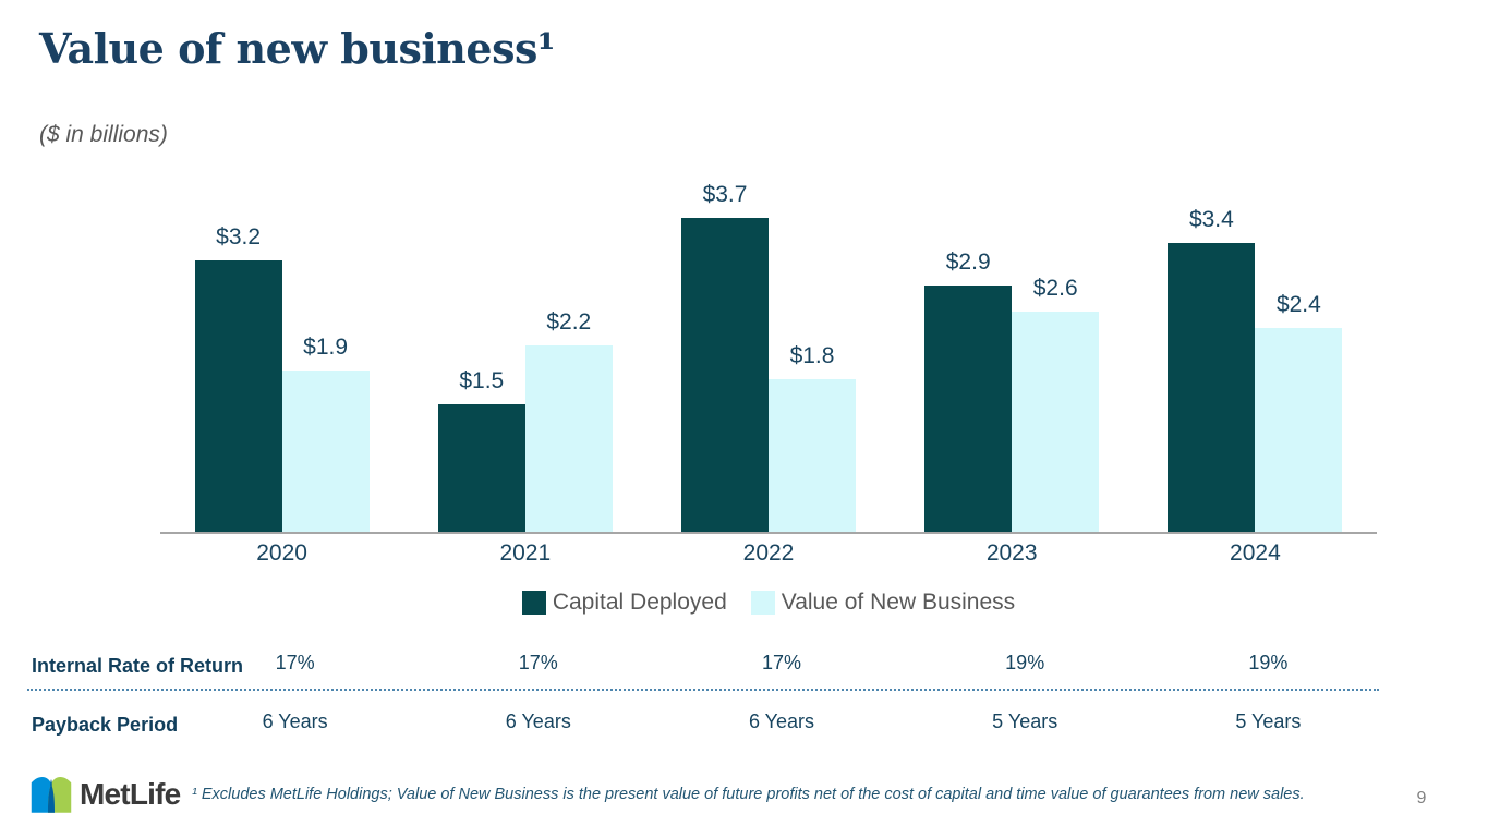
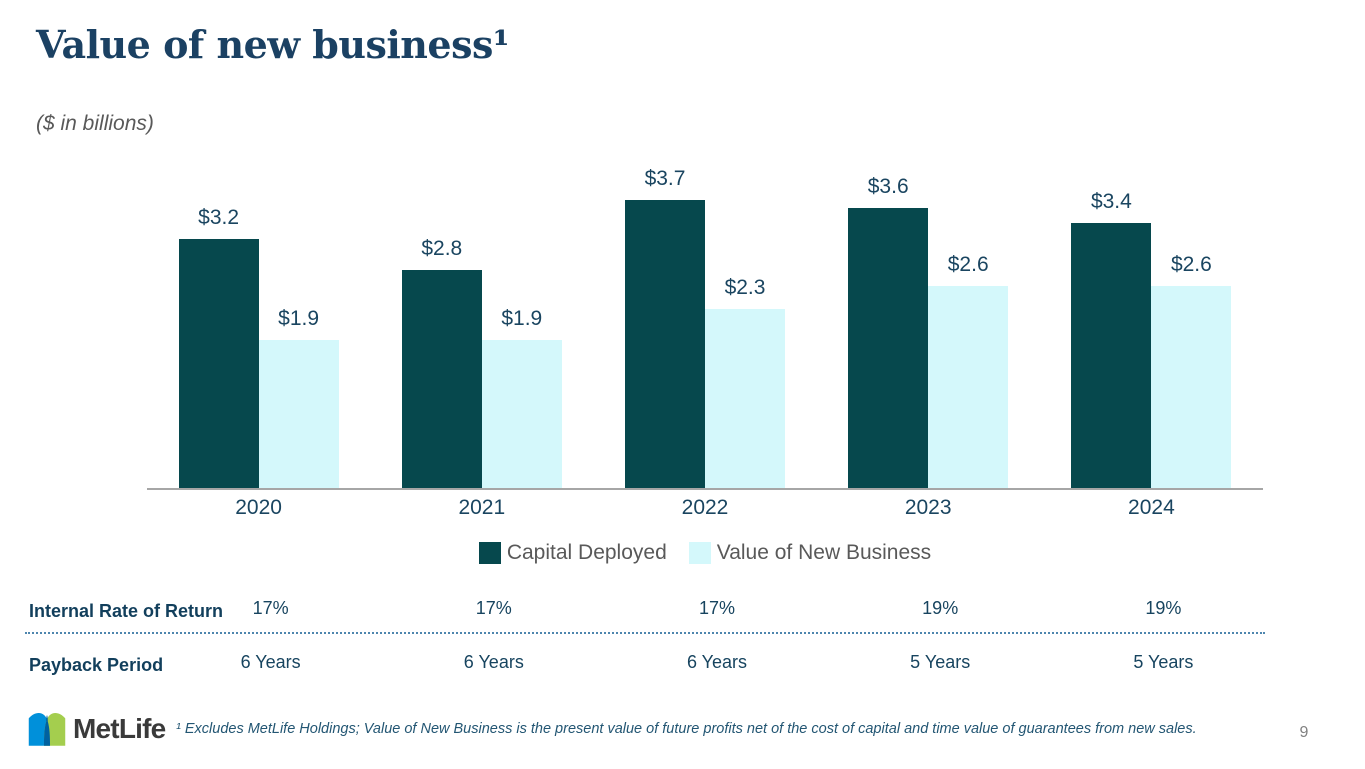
Capital Deployed/2021: $1.5 -> $2.8
Value of New Business/2021: $2.2 -> $1.9
Value of New Business/2022: $1.8 -> $2.3
Capital Deployed/2023: $2.9 -> $3.6
Value of New Business/2024: $2.4 -> $2.6
